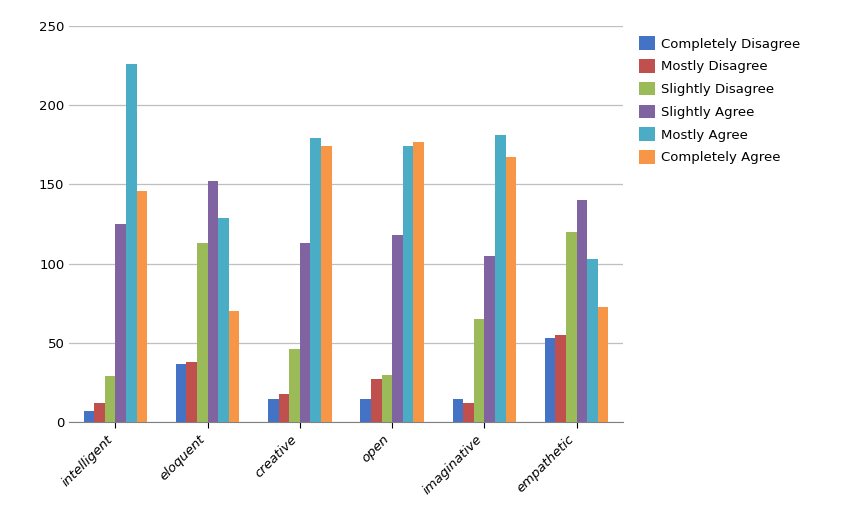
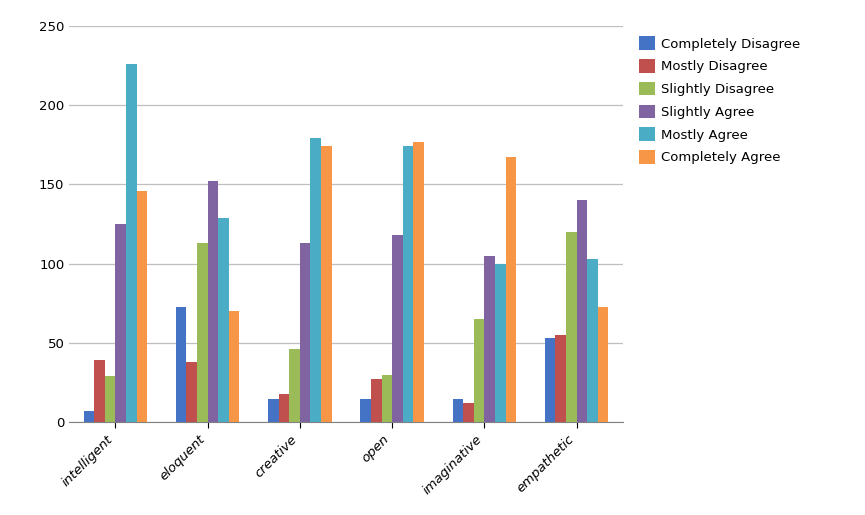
Mostly Disagree/intelligent: 12 -> 39
Completely Disagree/eloquent: 37 -> 73
Mostly Agree/imaginative: 181 -> 100
